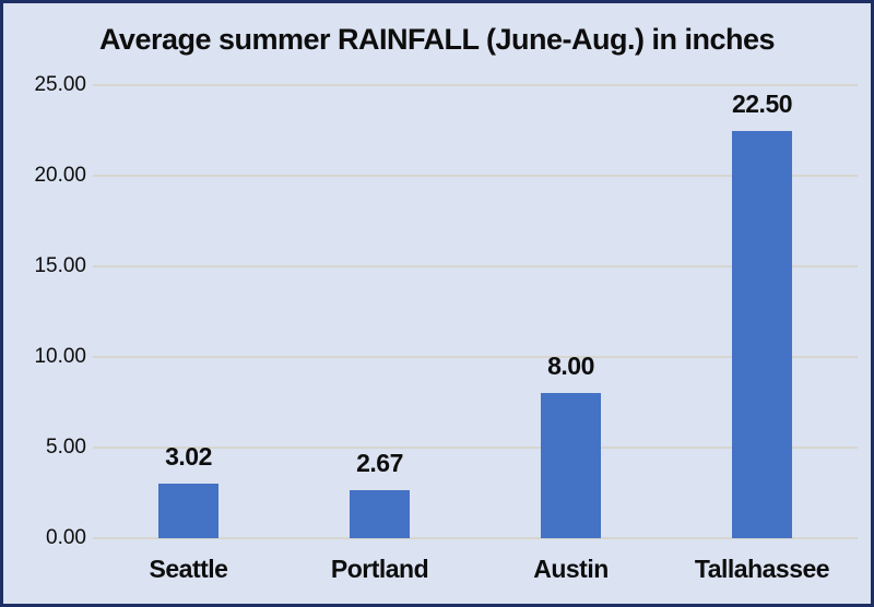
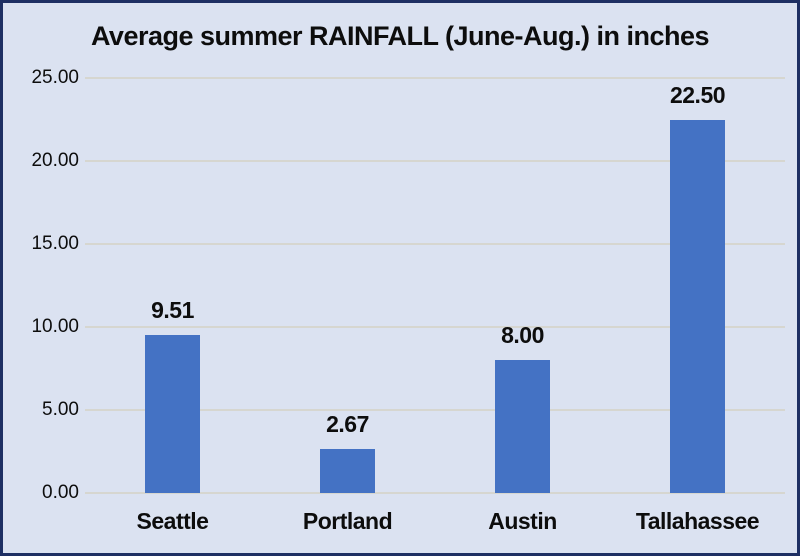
Seattle: 3.02 -> 9.51
